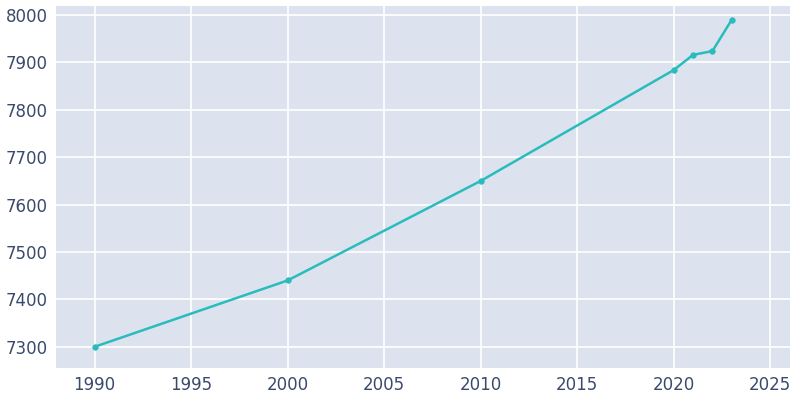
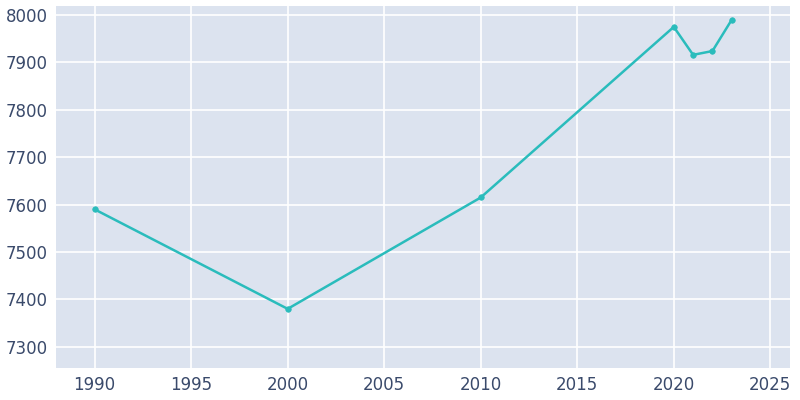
1990: 7300 -> 7590
2000: 7440 -> 7380
2010: 7650 -> 7615
2020: 7884 -> 7975
